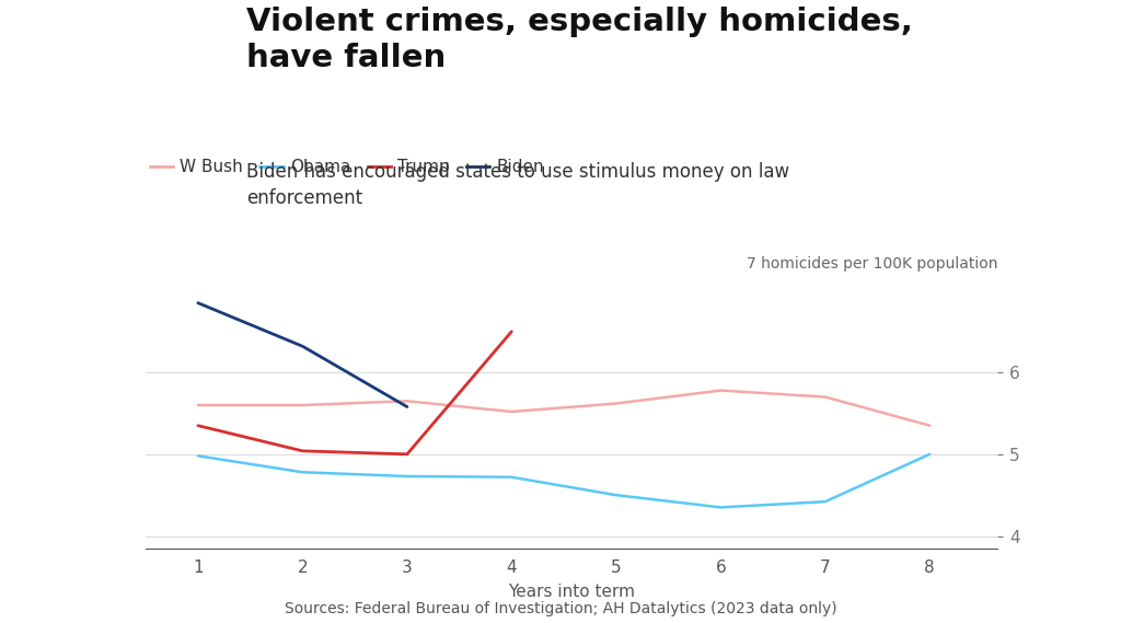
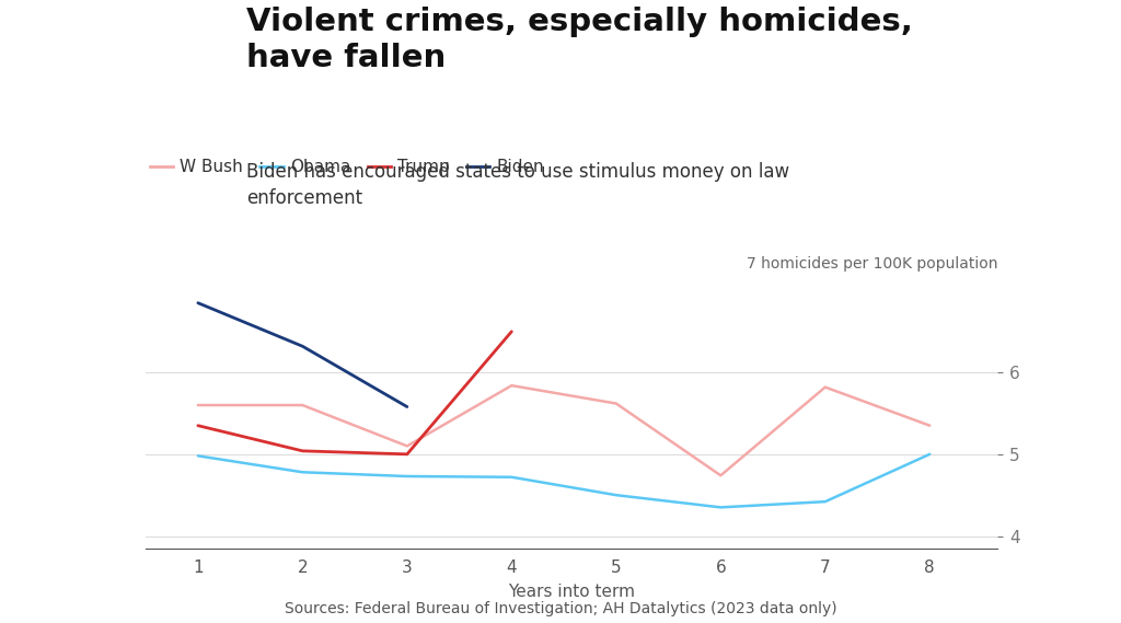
W Bush/3: 5.65 -> 5.10
W Bush/4: 5.52 -> 5.84
W Bush/6: 5.78 -> 4.74
W Bush/7: 5.70 -> 5.82
